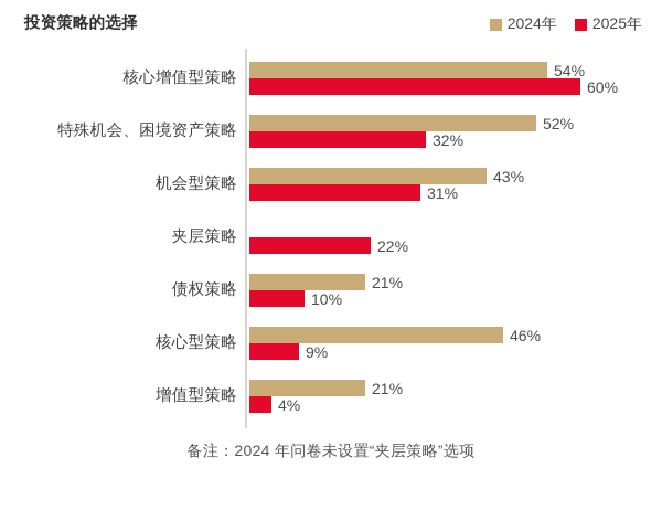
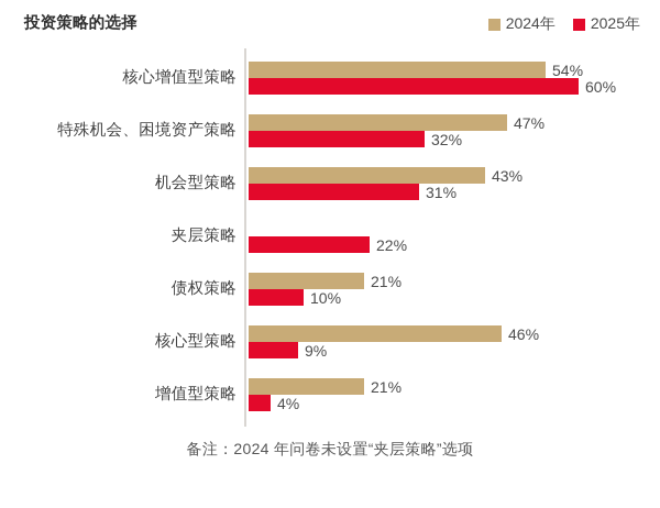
2024年/特殊机会、困境资产策略: 52% -> 47%
